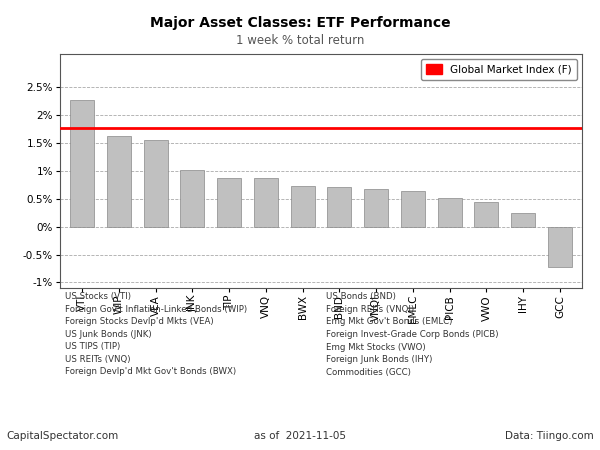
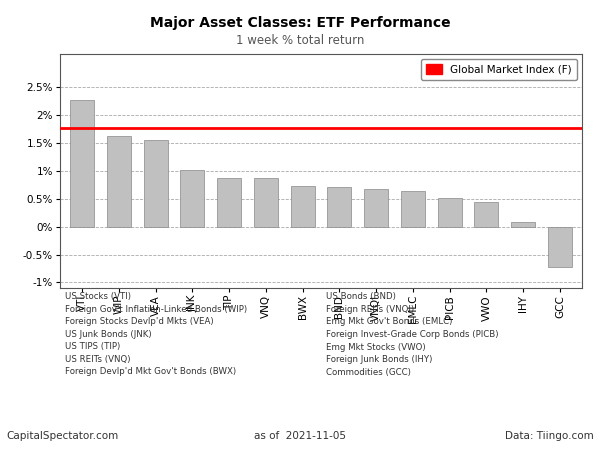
IHY: 0.24% -> 0.08%
